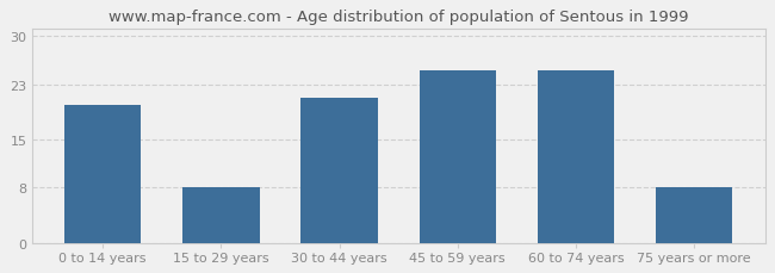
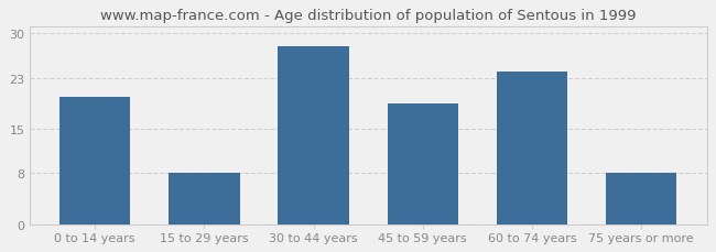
30 to 44 years: 21 -> 28
45 to 59 years: 25 -> 19
60 to 74 years: 25 -> 24
